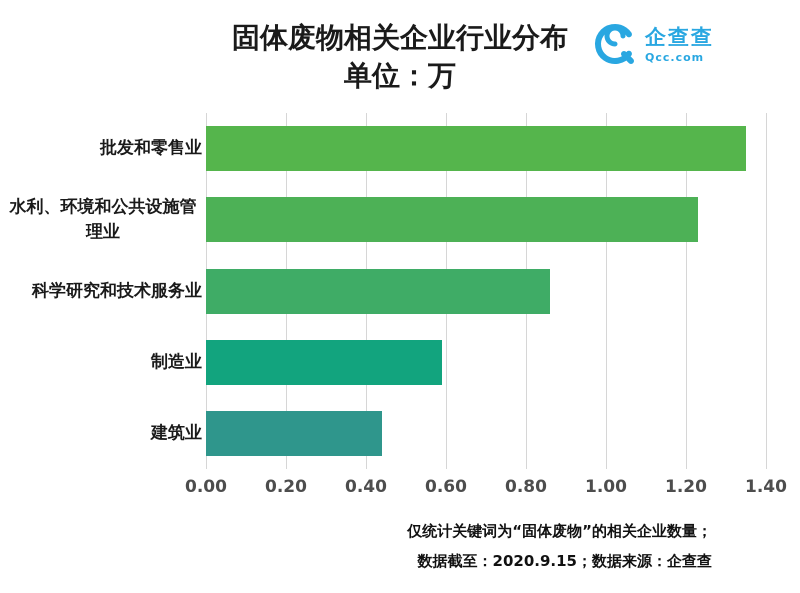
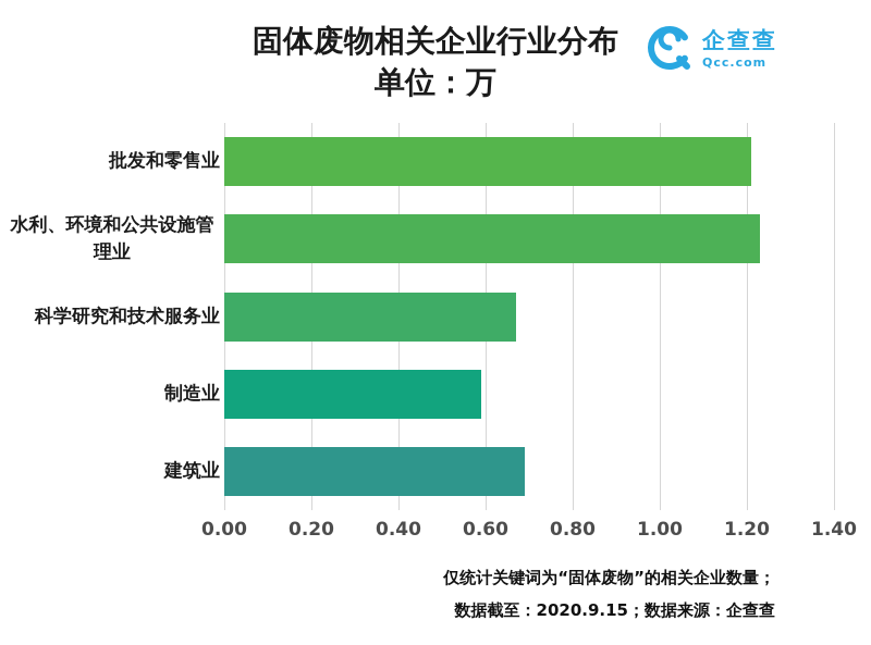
批发和零售业: 1.35 -> 1.21
科学研究和技术服务业: 0.86 -> 0.67
建筑业: 0.44 -> 0.69
